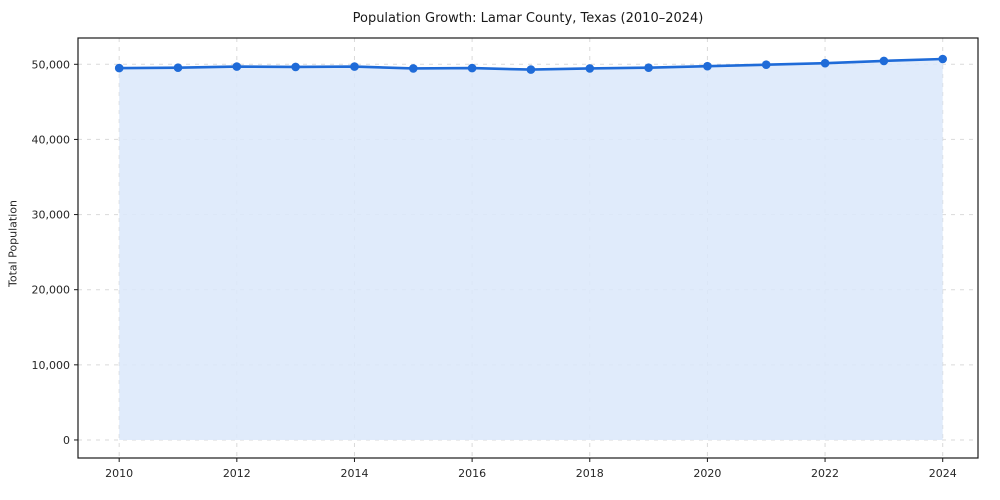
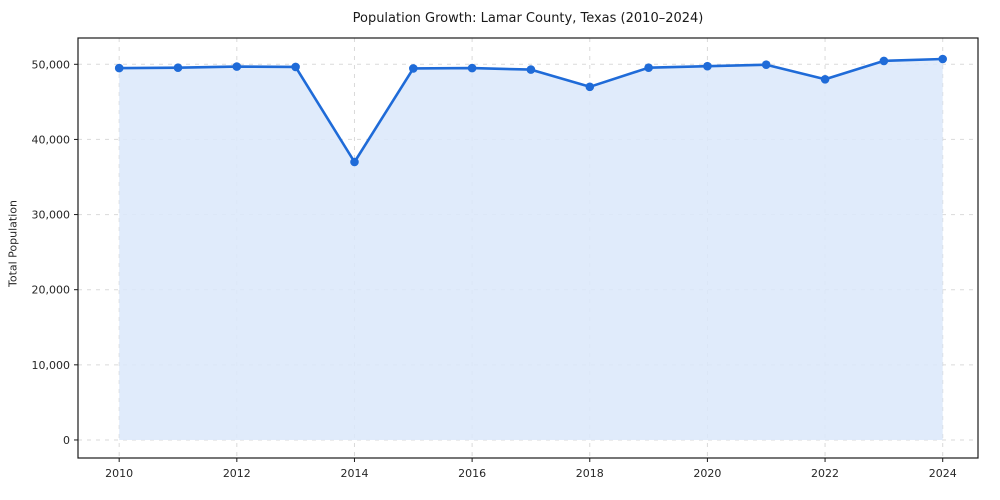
2014: 50000 -> 37000
2018: 49000 -> 47000
2022: 50000 -> 48000
